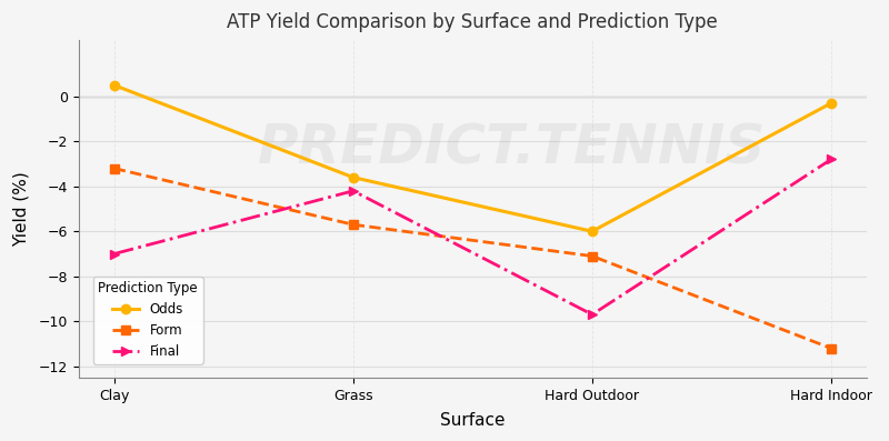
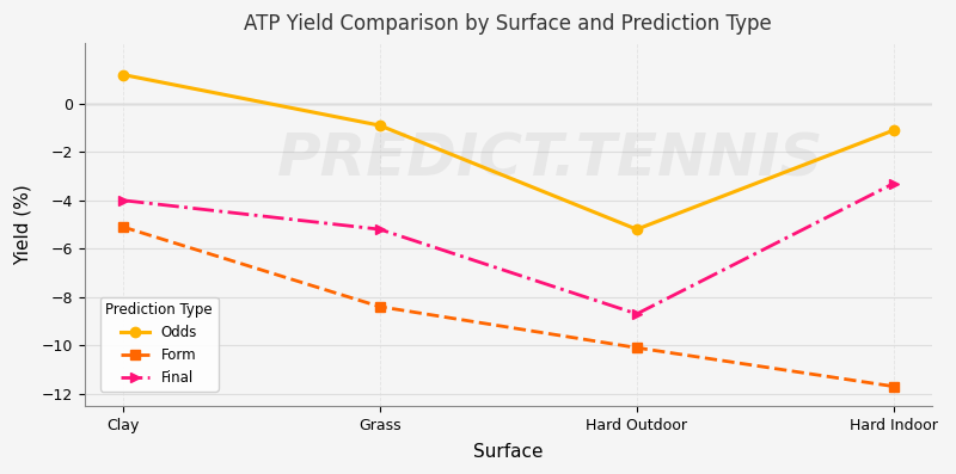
Odds/Clay: 0.5 -> 1.2
Form/Clay: -3.2 -> -5.1
Final/Clay: -7.0 -> -4.0
Odds/Grass: -3.6 -> -0.9
Form/Grass: -5.7 -> -8.4
Final/Grass: -4.2 -> -5.2
Odds/Hard Outdoor: -6.0 -> -5.2
Form/Hard Outdoor: -7.1 -> -10.1
Final/Hard Outdoor: -9.7 -> -8.7
Odds/Hard Indoor: -0.3 -> -1.1
Form/Hard Indoor: -11.2 -> -11.7
Final/Hard Indoor: -2.8 -> -3.3
